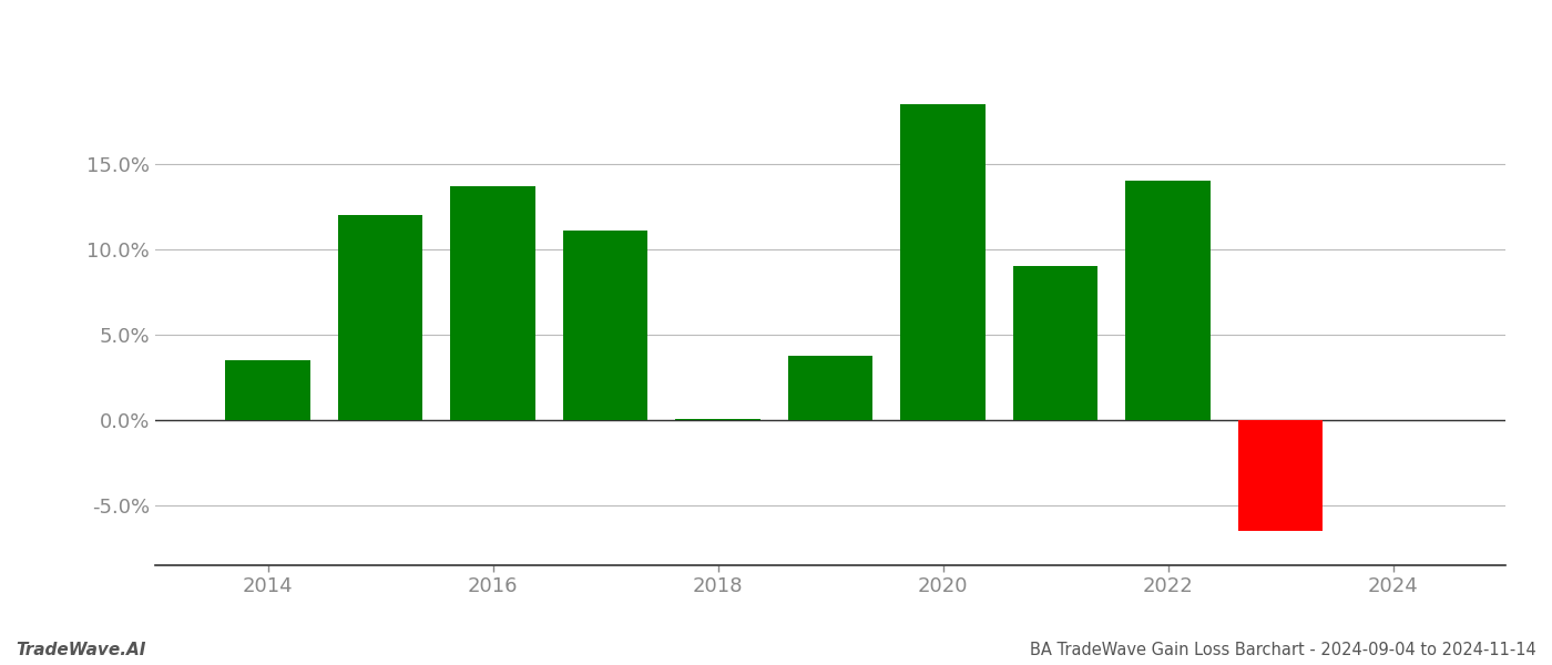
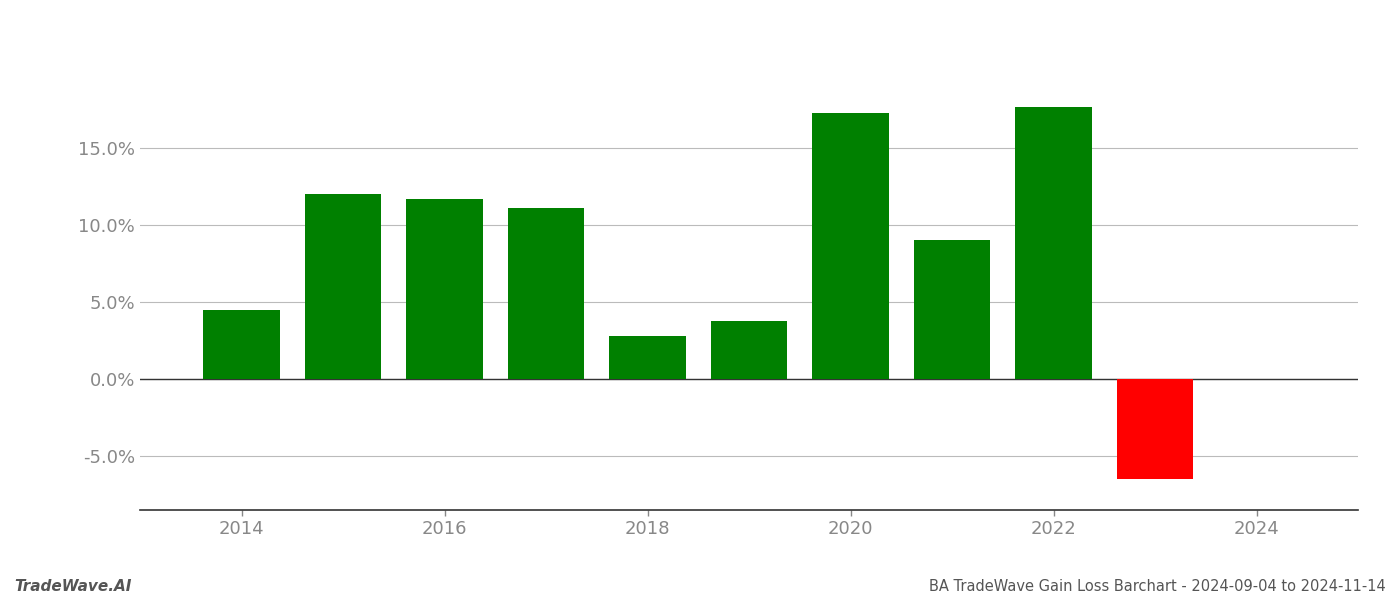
2014: 3.5% -> 4.5%
2016: 13.7% -> 11.7%
2018: 0.1% -> 2.8%
2020: 18.5% -> 17.3%
2022: 14.0% -> 17.7%
